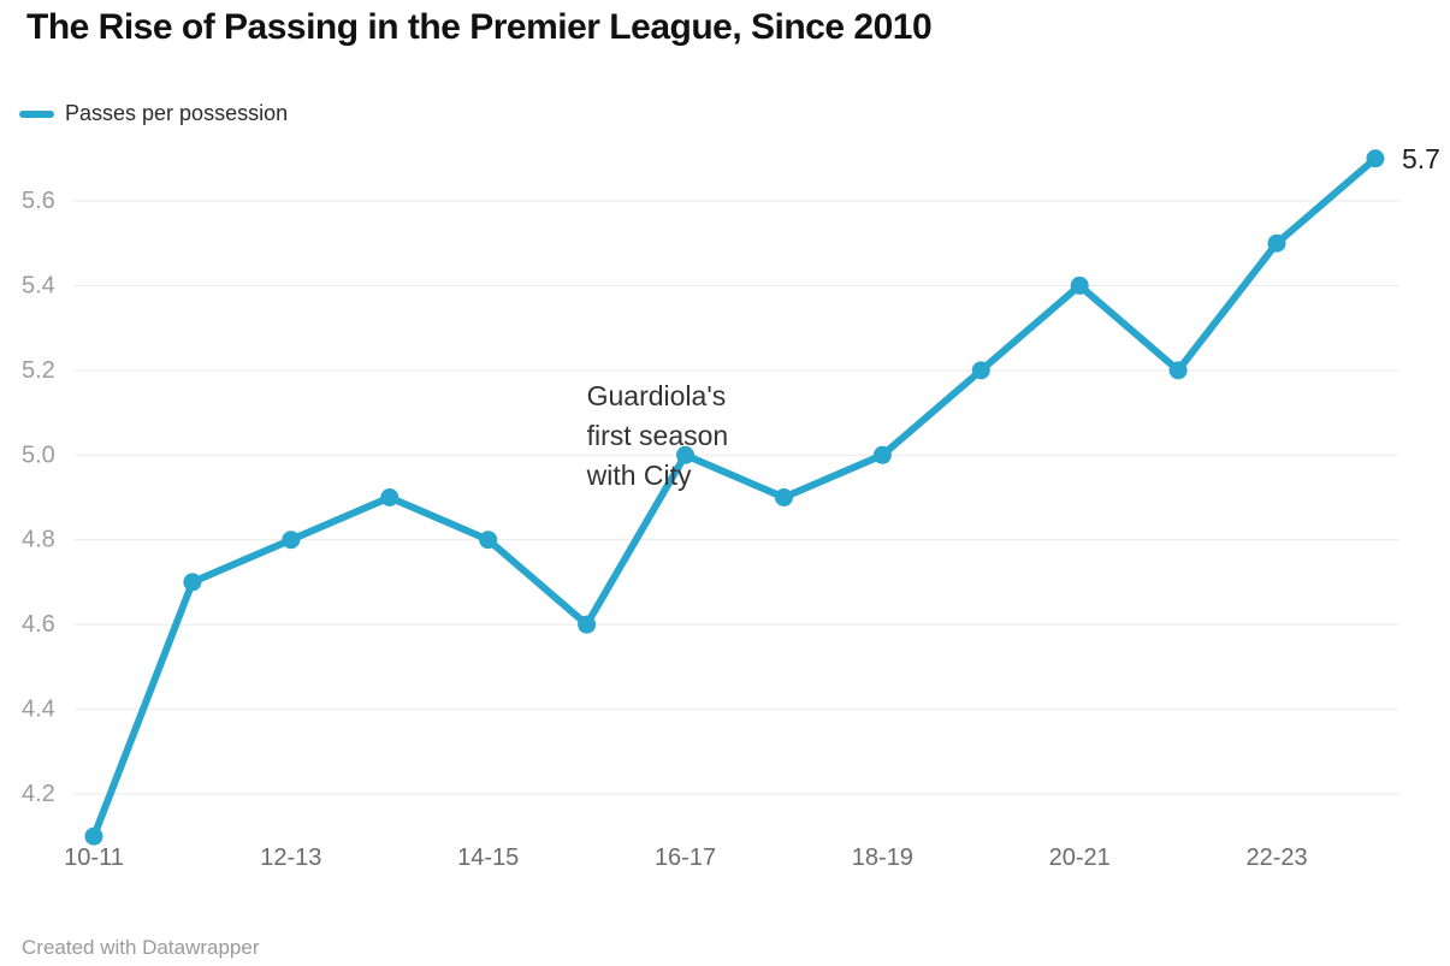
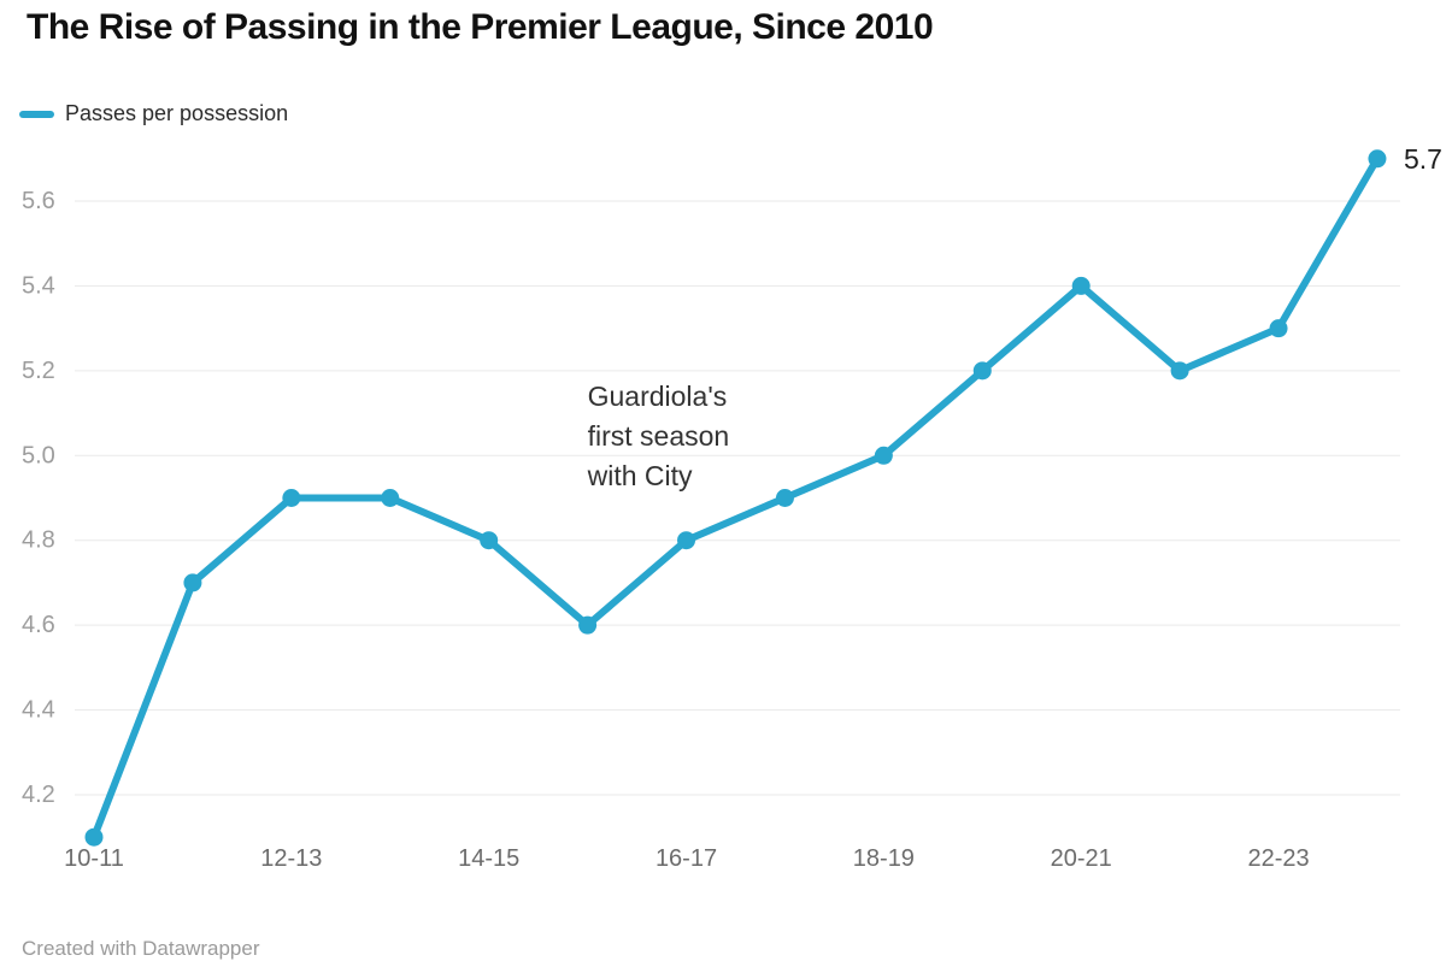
12-13: 4.8 -> 4.9
16-17: 5.0 -> 4.8
22-23: 5.5 -> 5.3
